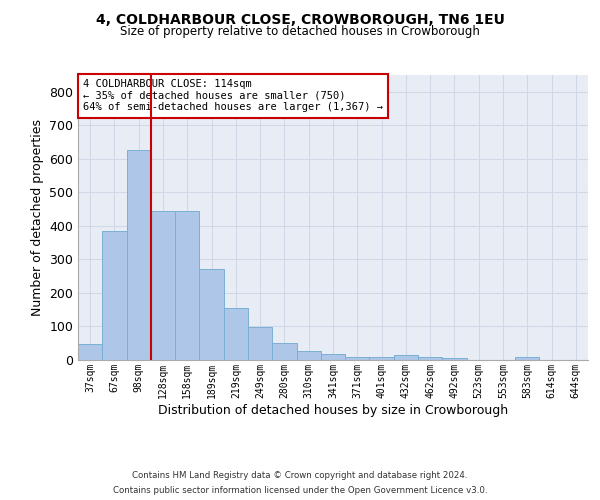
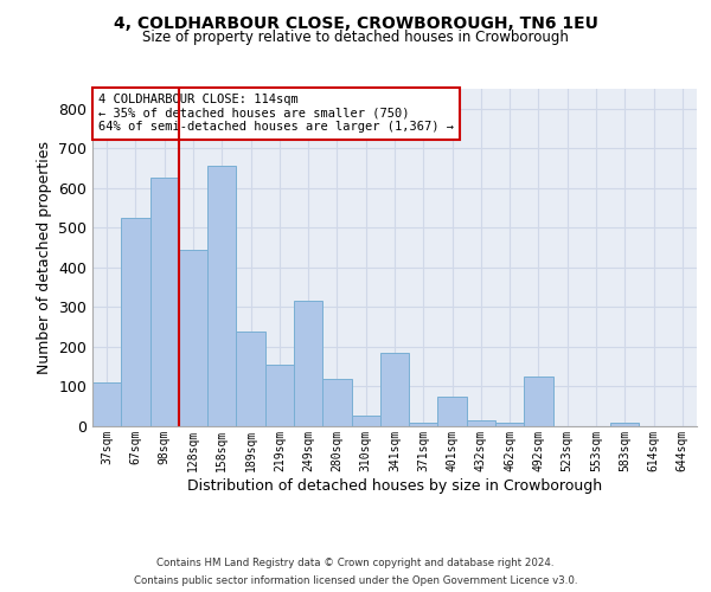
37sqm: 47 -> 110
67sqm: 385 -> 525
158sqm: 443 -> 655
189sqm: 270 -> 240
249sqm: 97 -> 315
280sqm: 52 -> 120
341sqm: 18 -> 185
401sqm: 10 -> 75
492sqm: 7 -> 125
